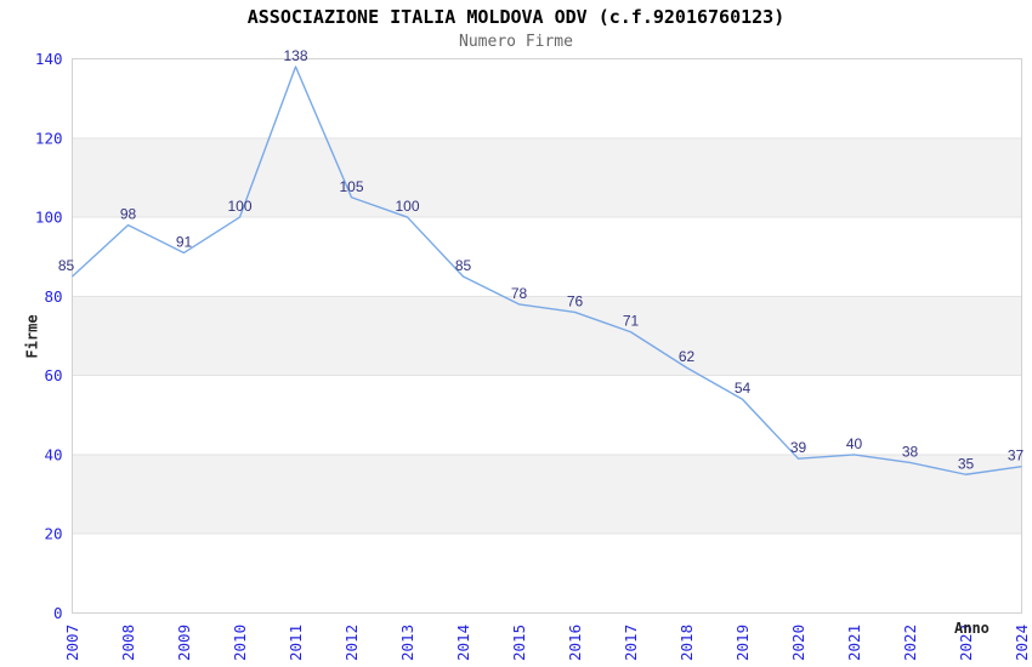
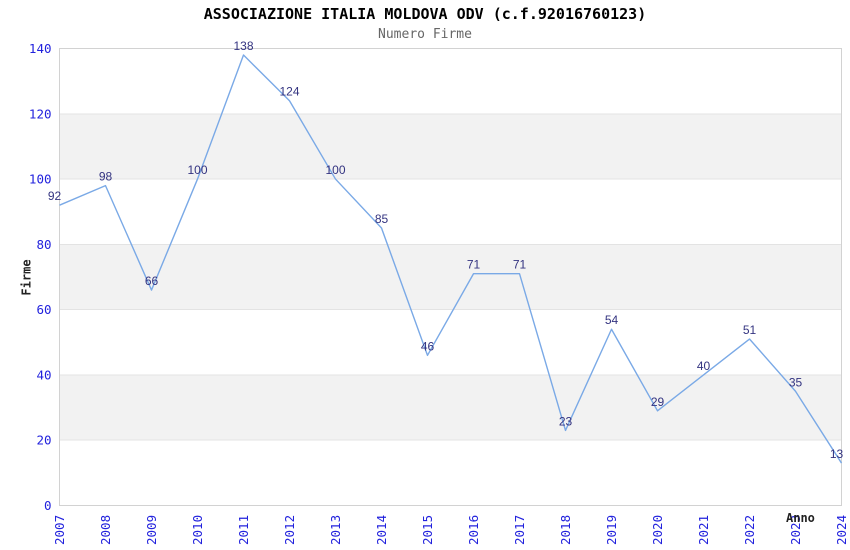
2007: 85 -> 92
2009: 91 -> 66
2012: 105 -> 124
2015: 78 -> 46
2016: 76 -> 71
2018: 62 -> 23
2020: 39 -> 29
2022: 38 -> 51
2024: 37 -> 13
